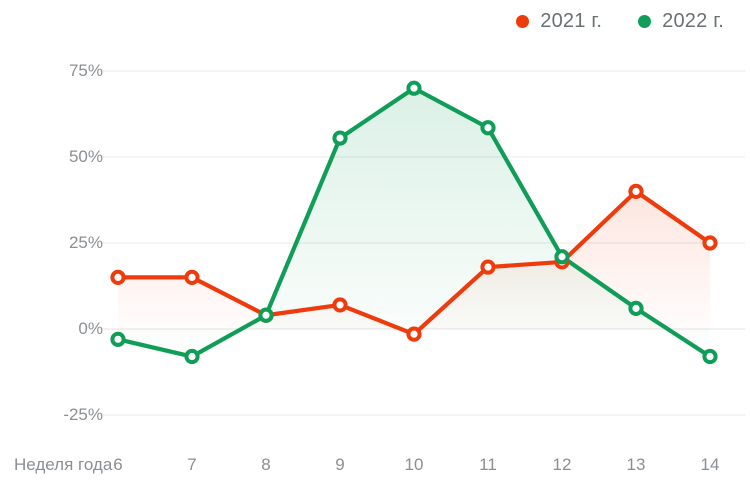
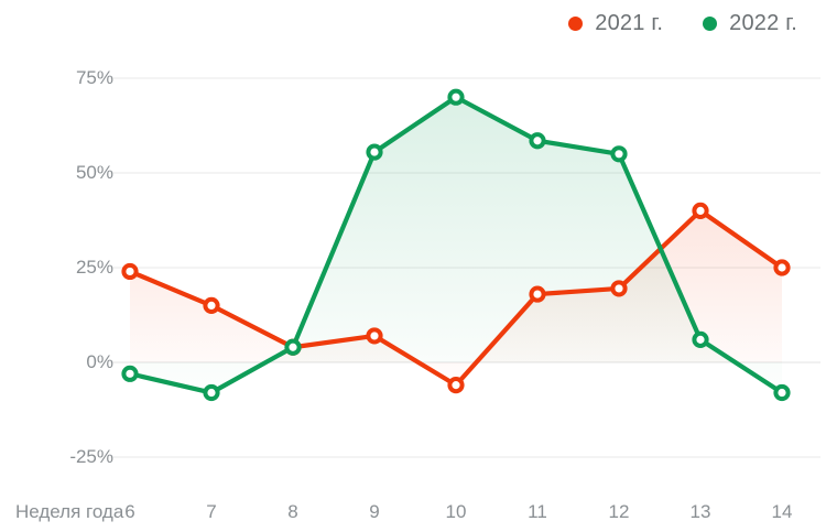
2021 г./6: 15% -> 24%
2021 г./10: -2% -> -6%
2022 г./12: 21% -> 55%
